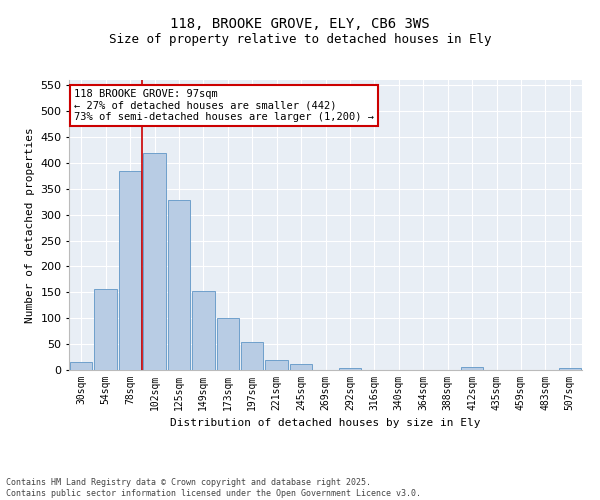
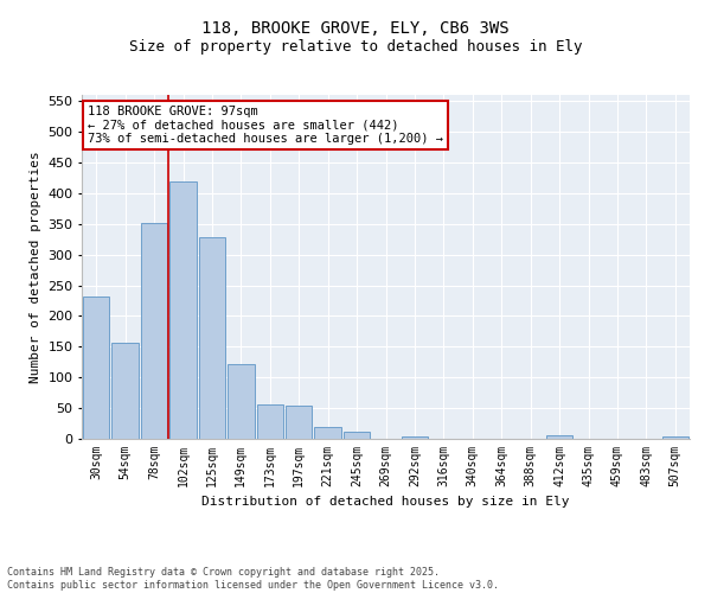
30sqm: 15 -> 232
78sqm: 385 -> 352
149sqm: 152 -> 122
173sqm: 101 -> 56
